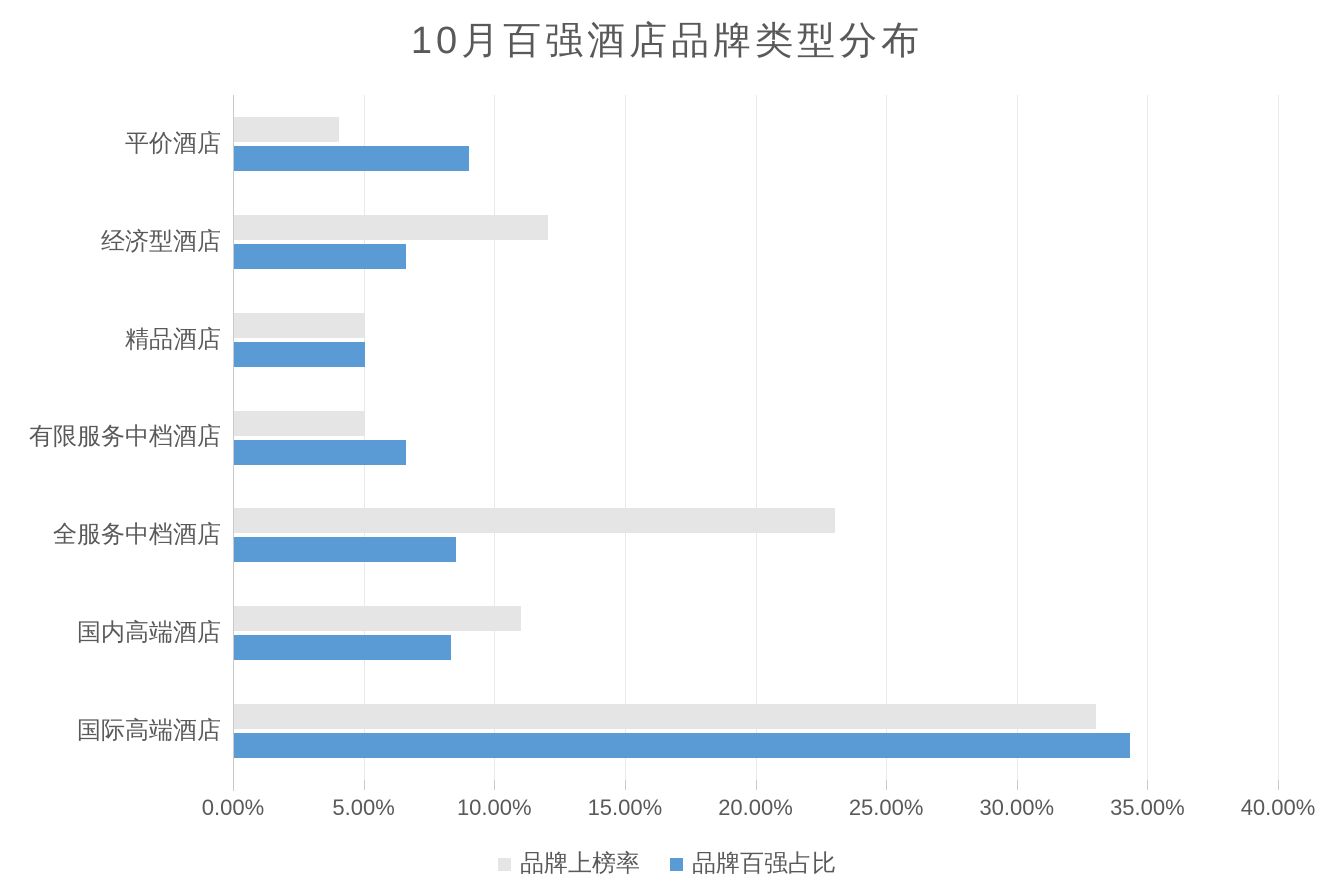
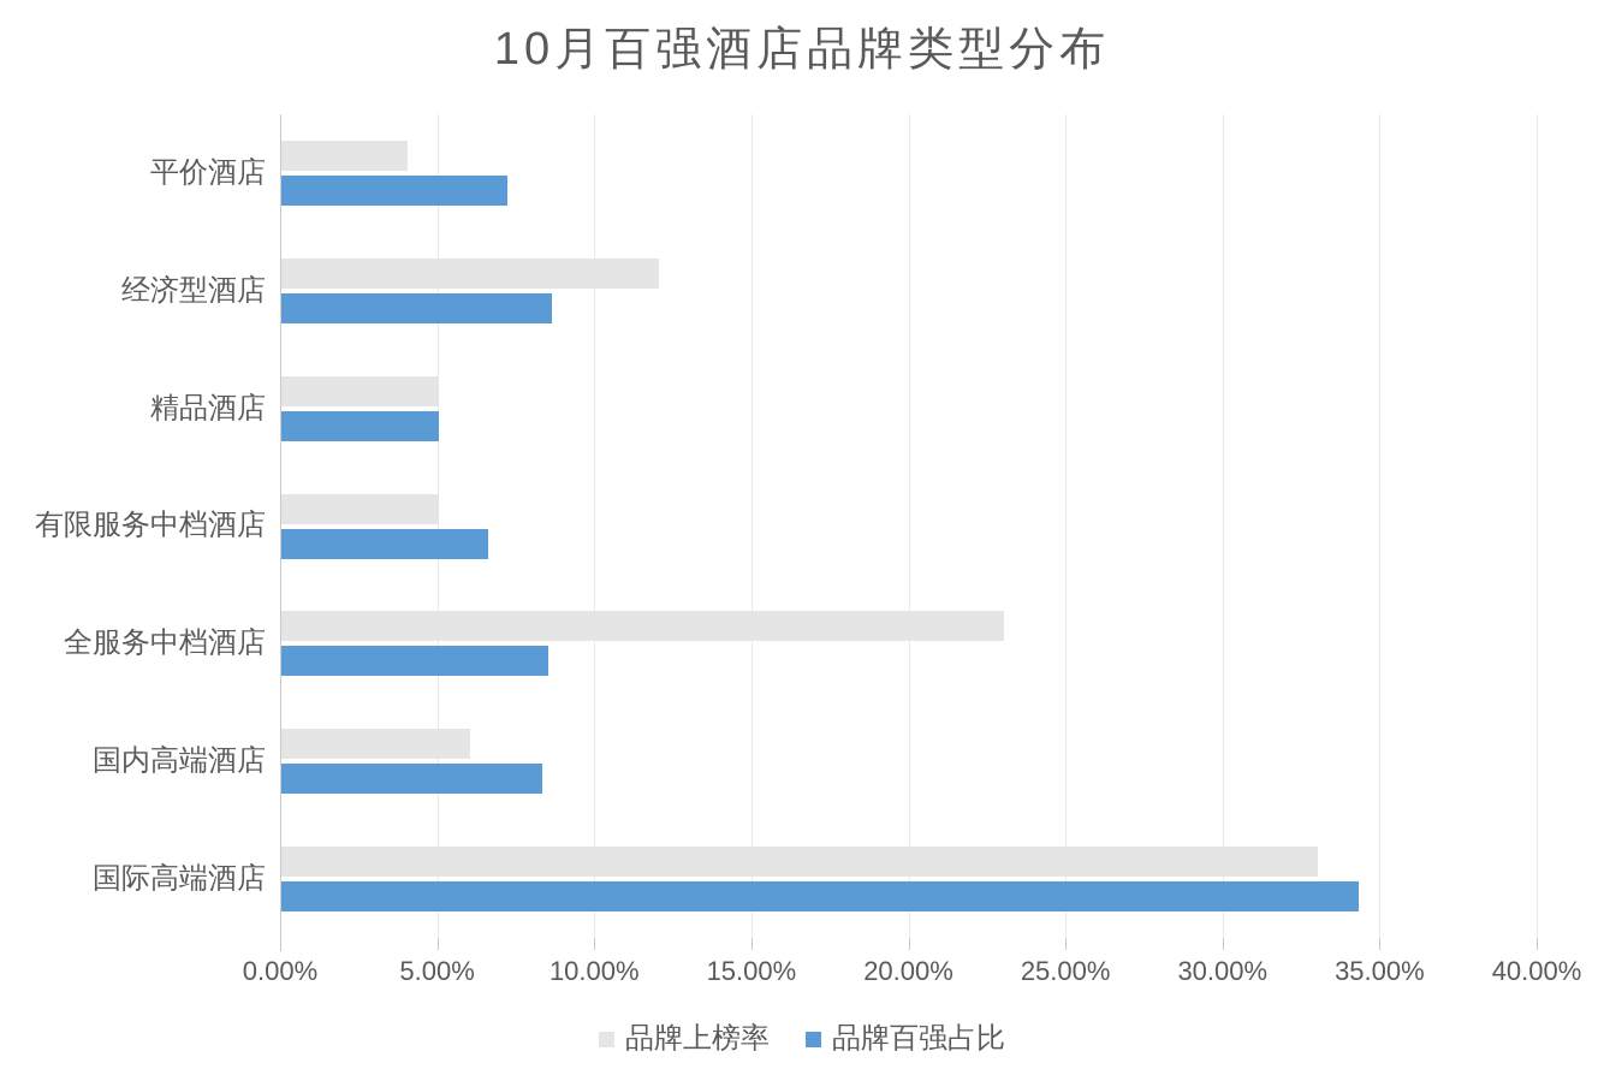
品牌百强占比/平价酒店: 9.0% -> 7.2%
品牌百强占比/经济型酒店: 6.6% -> 8.6%
品牌上榜率/国内高端酒店: 11% -> 6%
